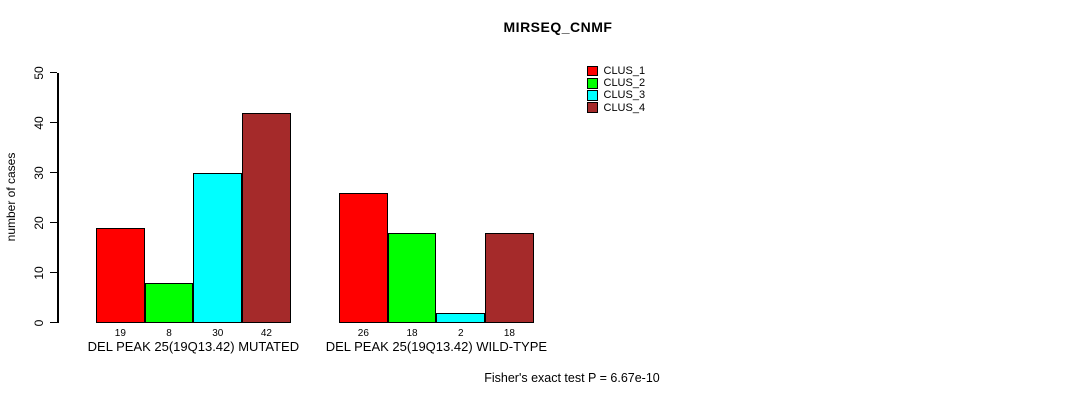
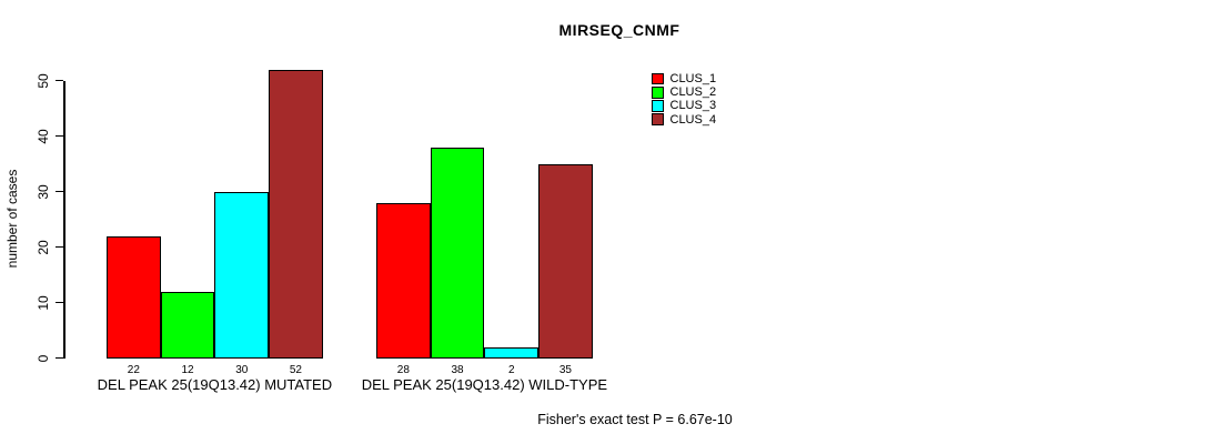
CLUS_1/DEL PEAK 25(19Q13.42) MUTATED: 19 -> 22
CLUS_2/DEL PEAK 25(19Q13.42) MUTATED: 8 -> 12
CLUS_4/DEL PEAK 25(19Q13.42) MUTATED: 42 -> 52
CLUS_1/DEL PEAK 25(19Q13.42) WILD-TYPE: 26 -> 28
CLUS_2/DEL PEAK 25(19Q13.42) WILD-TYPE: 18 -> 38
CLUS_4/DEL PEAK 25(19Q13.42) WILD-TYPE: 18 -> 35
